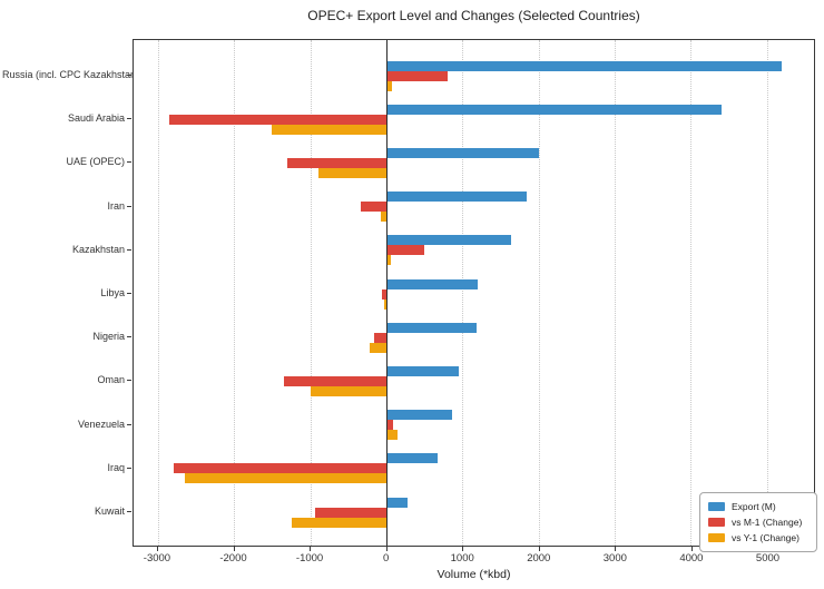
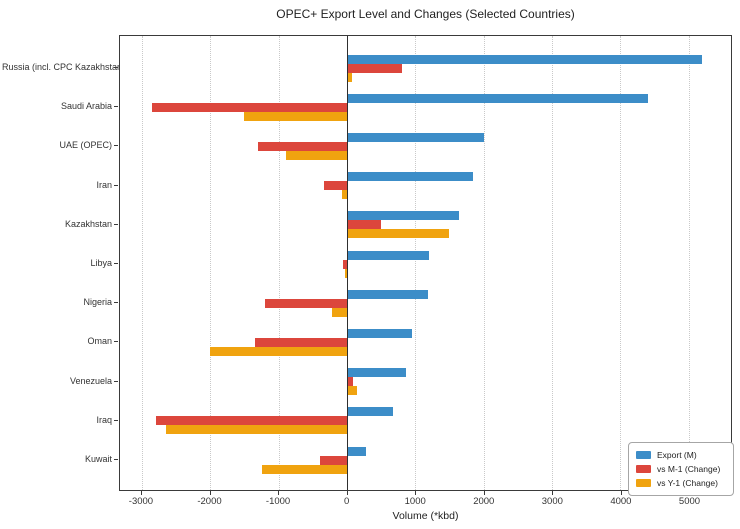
vs Y-1 (Change)/Kazakhstan: 100 -> 1500
vs M-1 (Change)/Nigeria: -200 -> -1200
vs Y-1 (Change)/Oman: -1000 -> -2000
vs M-1 (Change)/Kuwait: -900 -> -400
